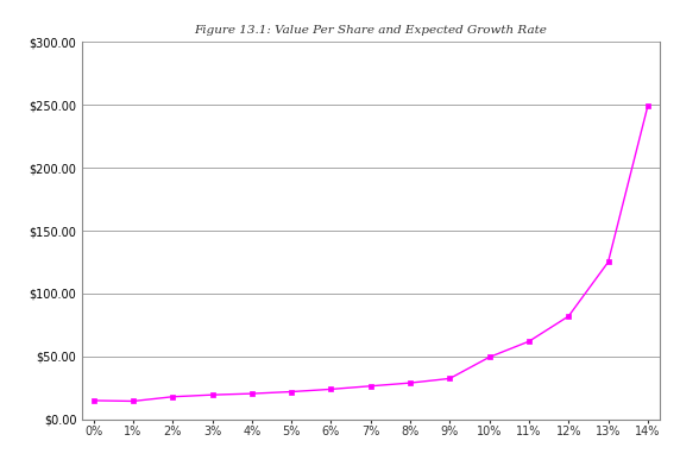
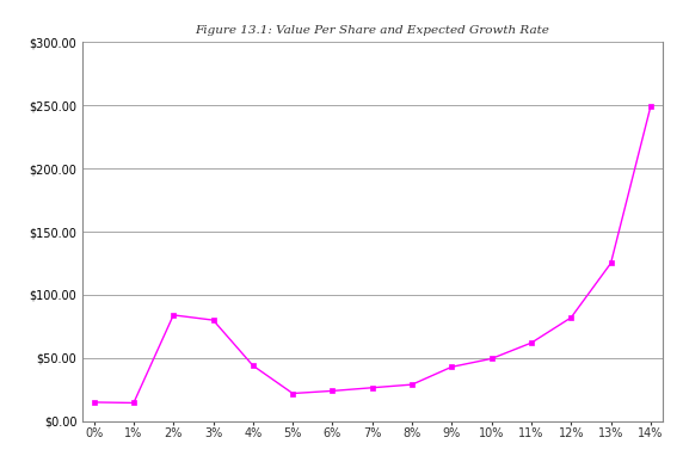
2%: $18 -> $84
3%: $20 -> $80
4%: $20 -> $44
9%: $32 -> $43
